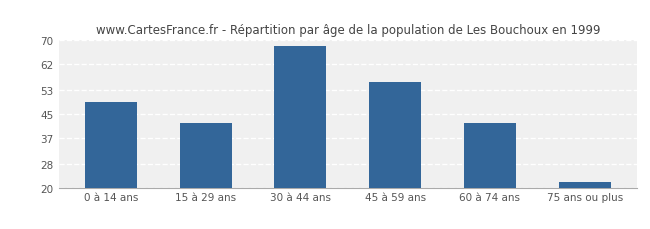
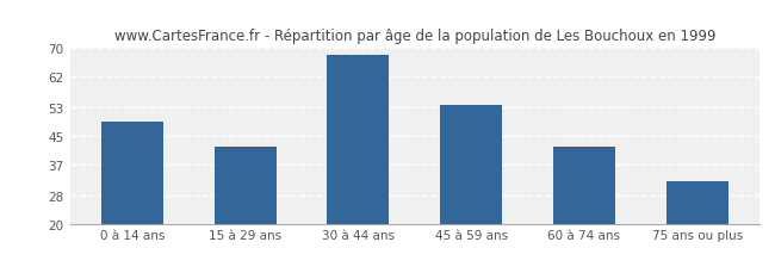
45 à 59 ans: 56 -> 54
75 ans ou plus: 22 -> 32
